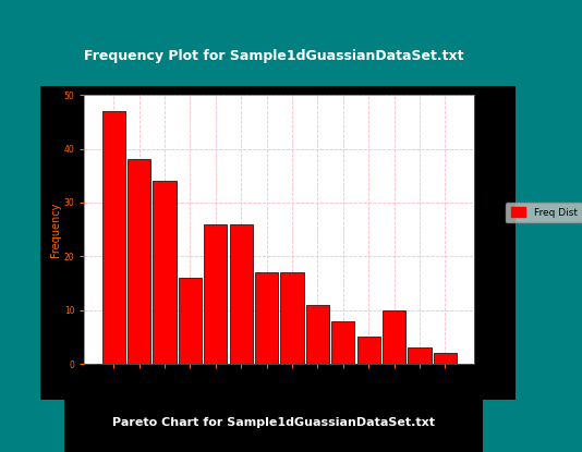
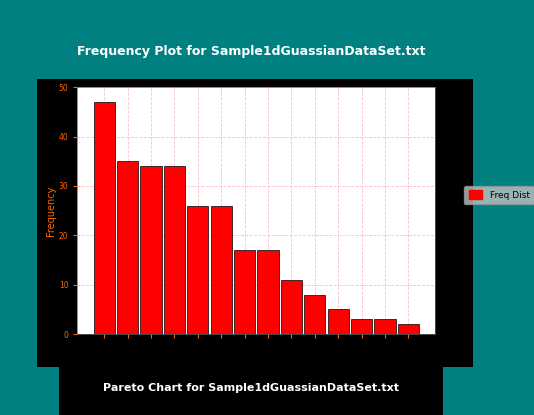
-1.61 to -0.489: 38 -> 35
1.65 to 2.57: 16 -> 34
6.64 to 7.60: 10 -> 3
